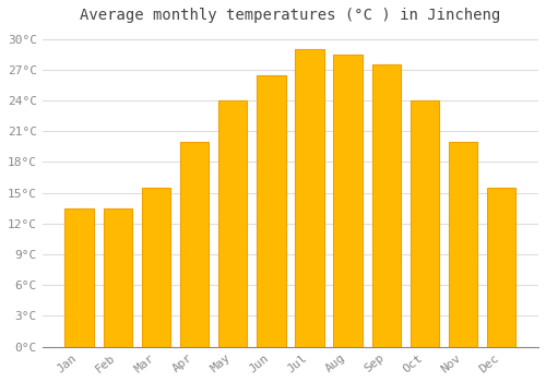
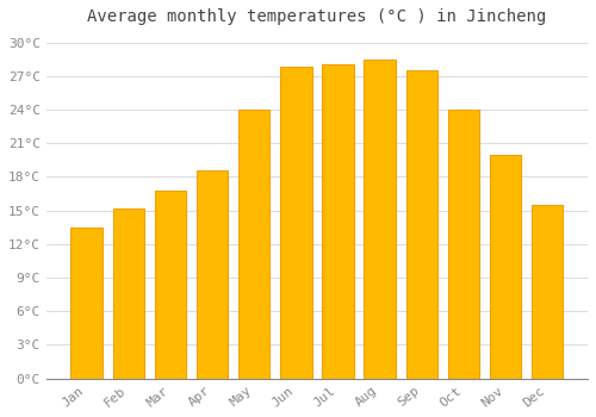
Feb: 13.5°C -> 15.2°C
Mar: 15.5°C -> 16.8°C
Apr: 20.0°C -> 18.6°C
Jun: 26.5°C -> 27.8°C
Jul: 29.0°C -> 28.0°C
